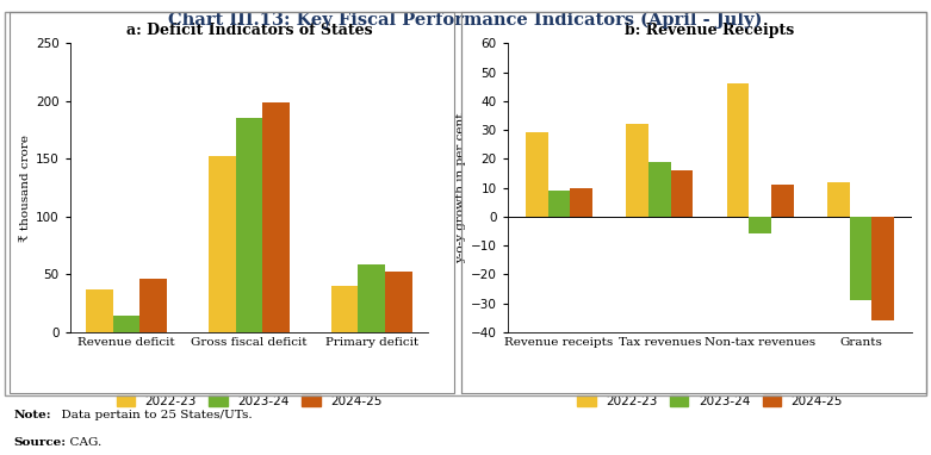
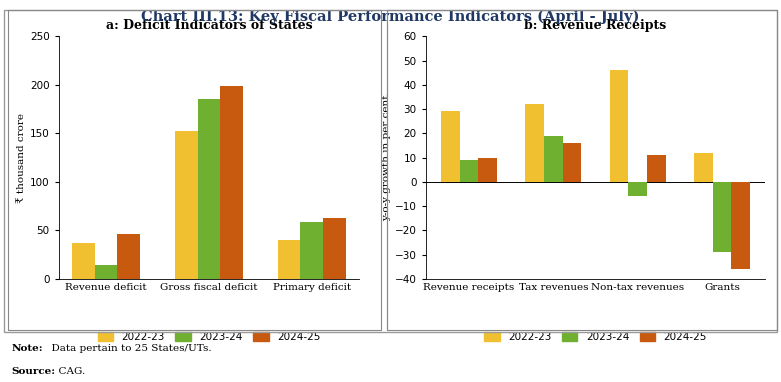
2024-25/Primary deficit: 52 -> 63
